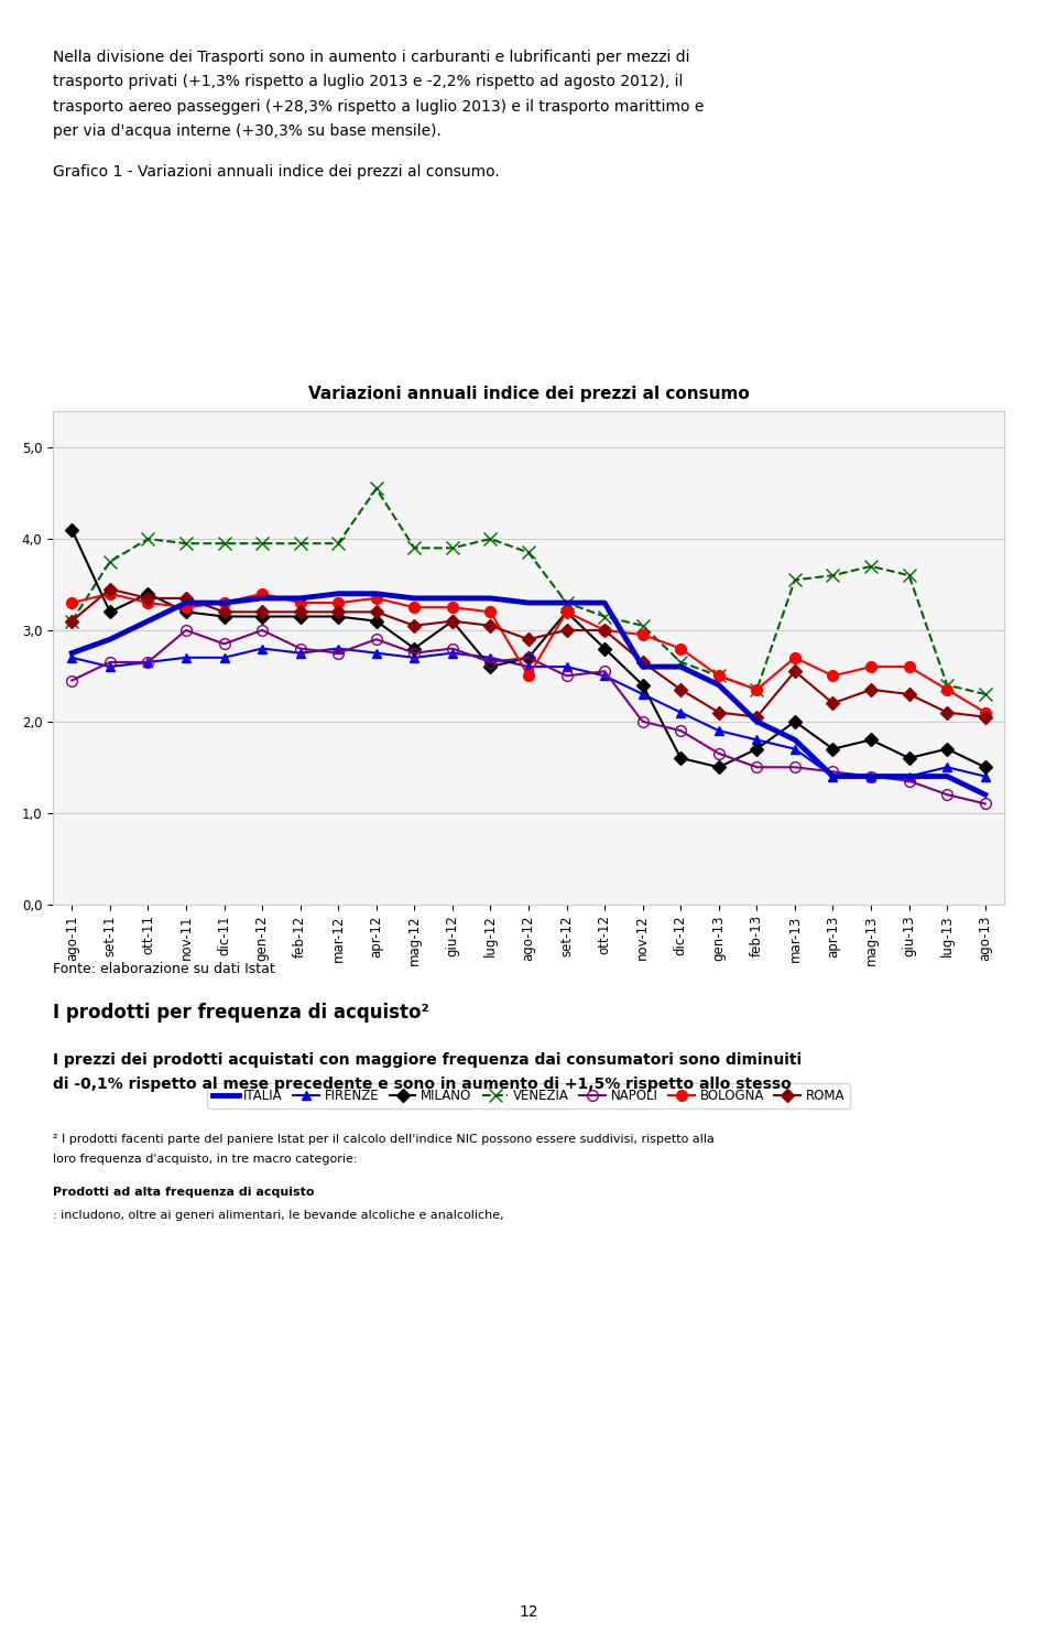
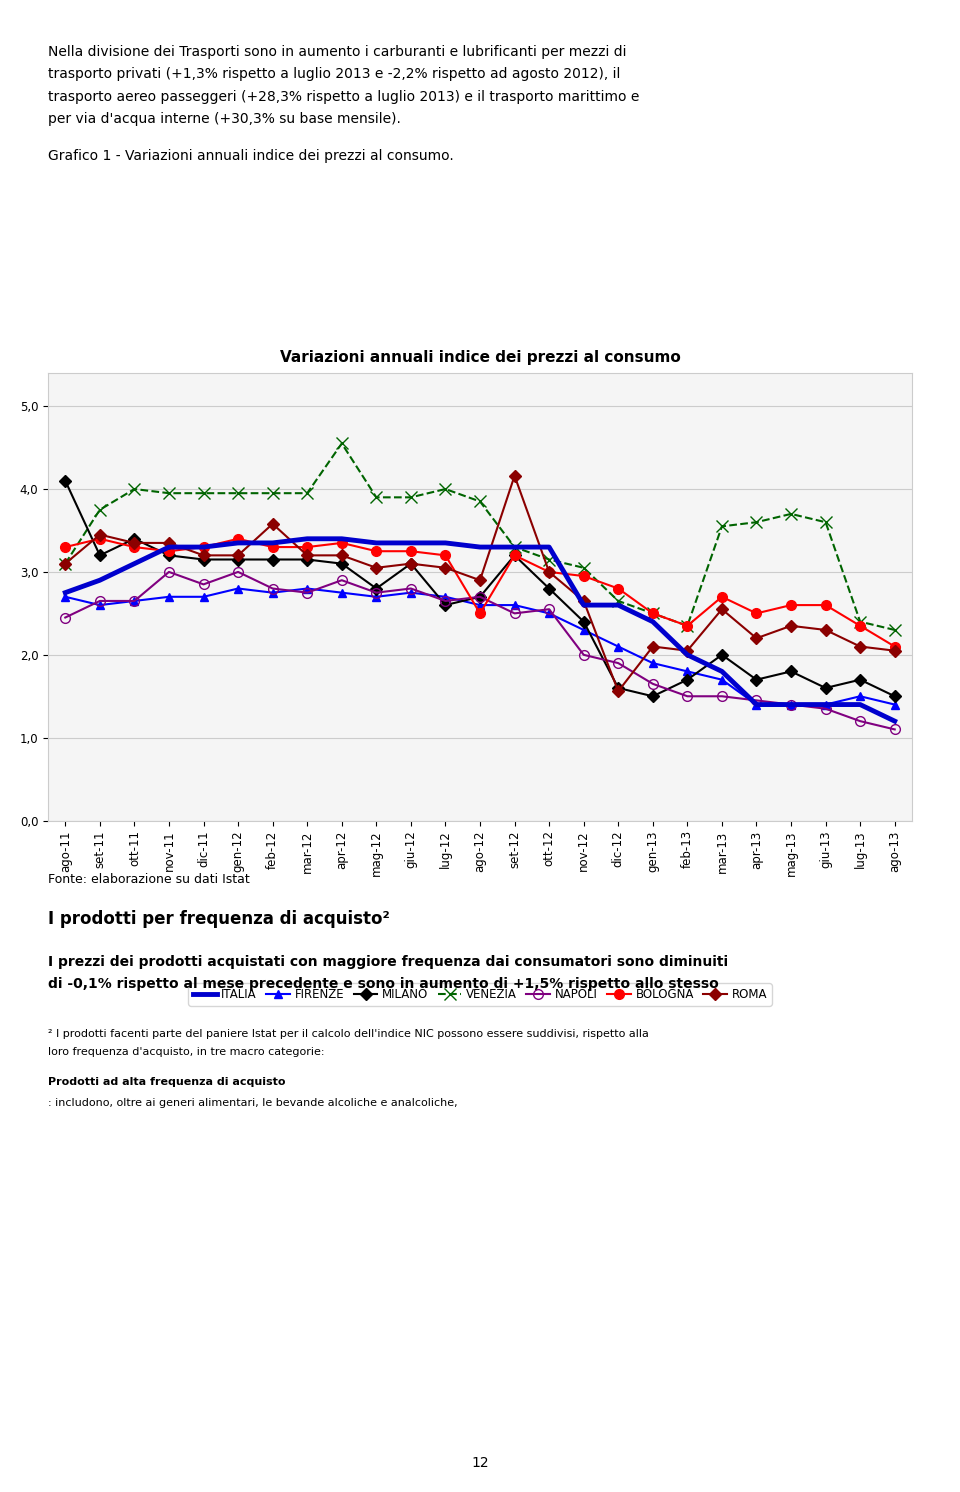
ROMA/feb-12: 3,20 -> 3,58
ROMA/set-12: 3,00 -> 4,16
ROMA/dic-12: 2,35 -> 1,56
